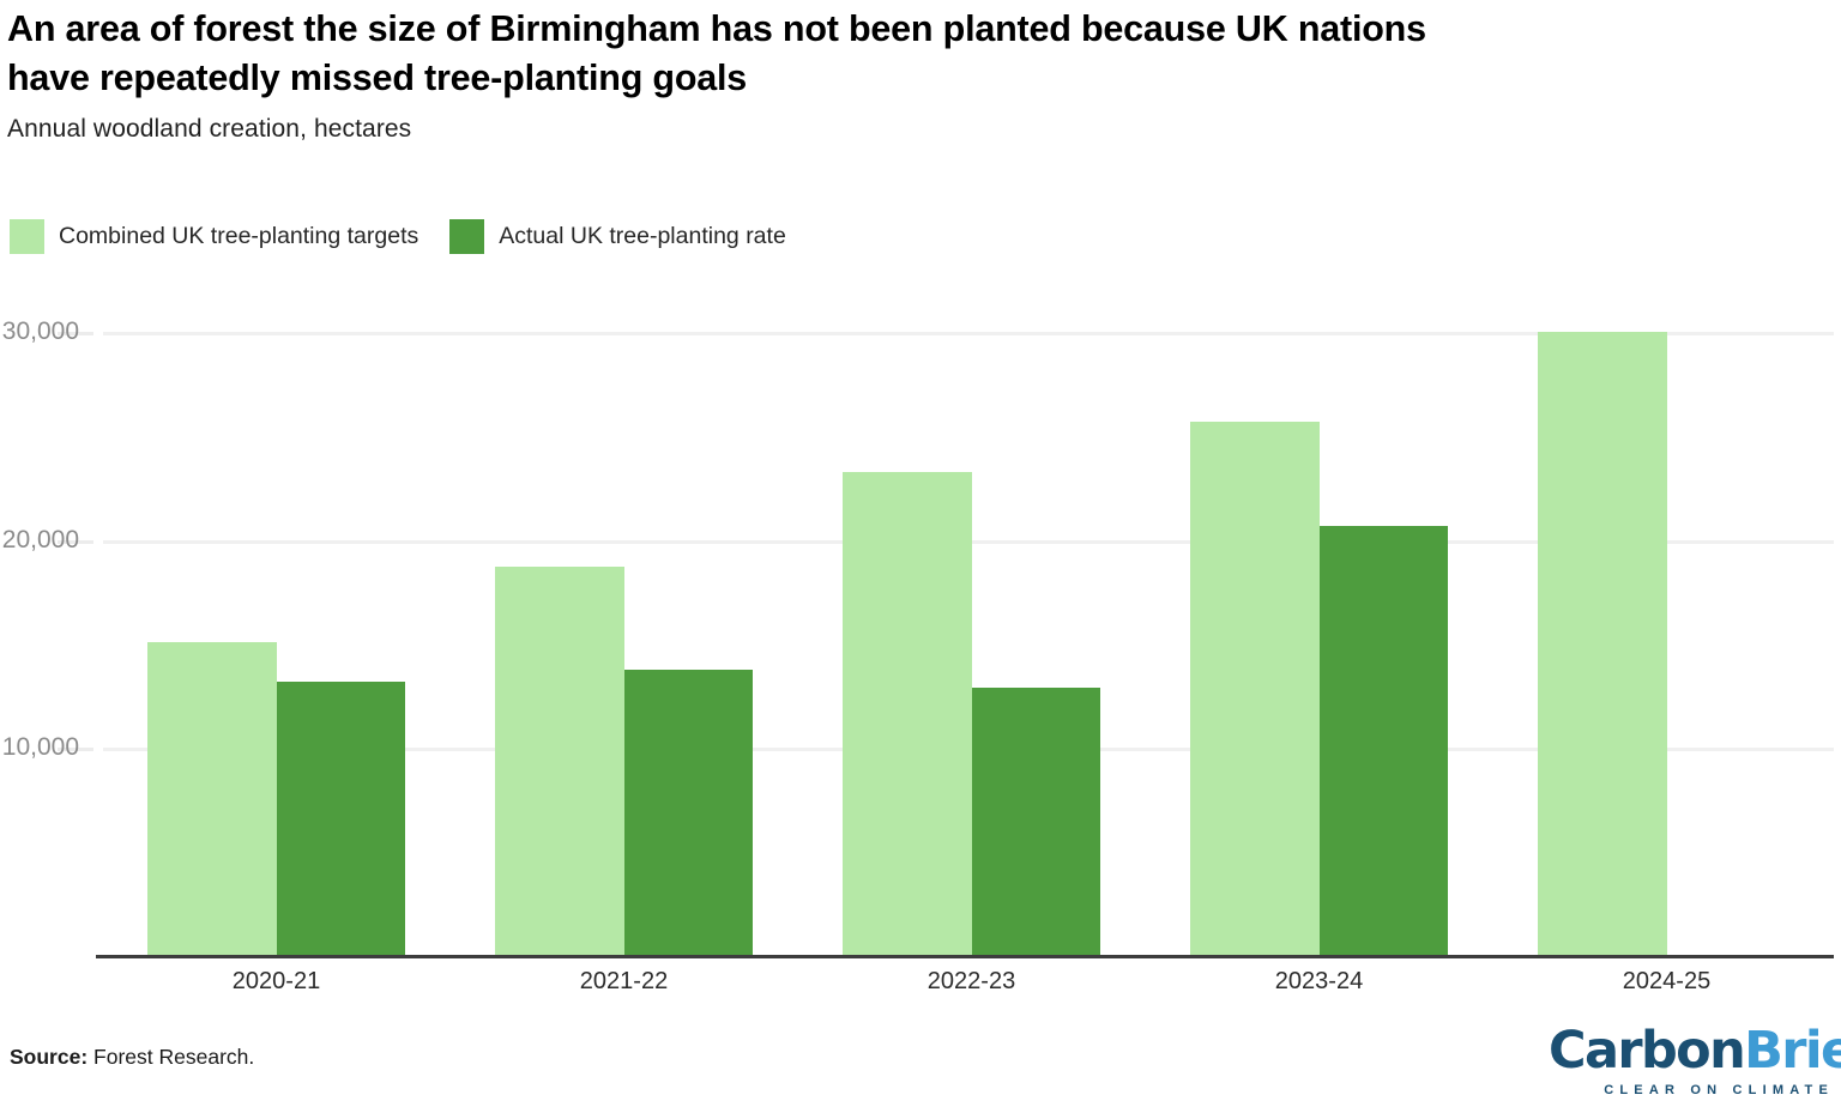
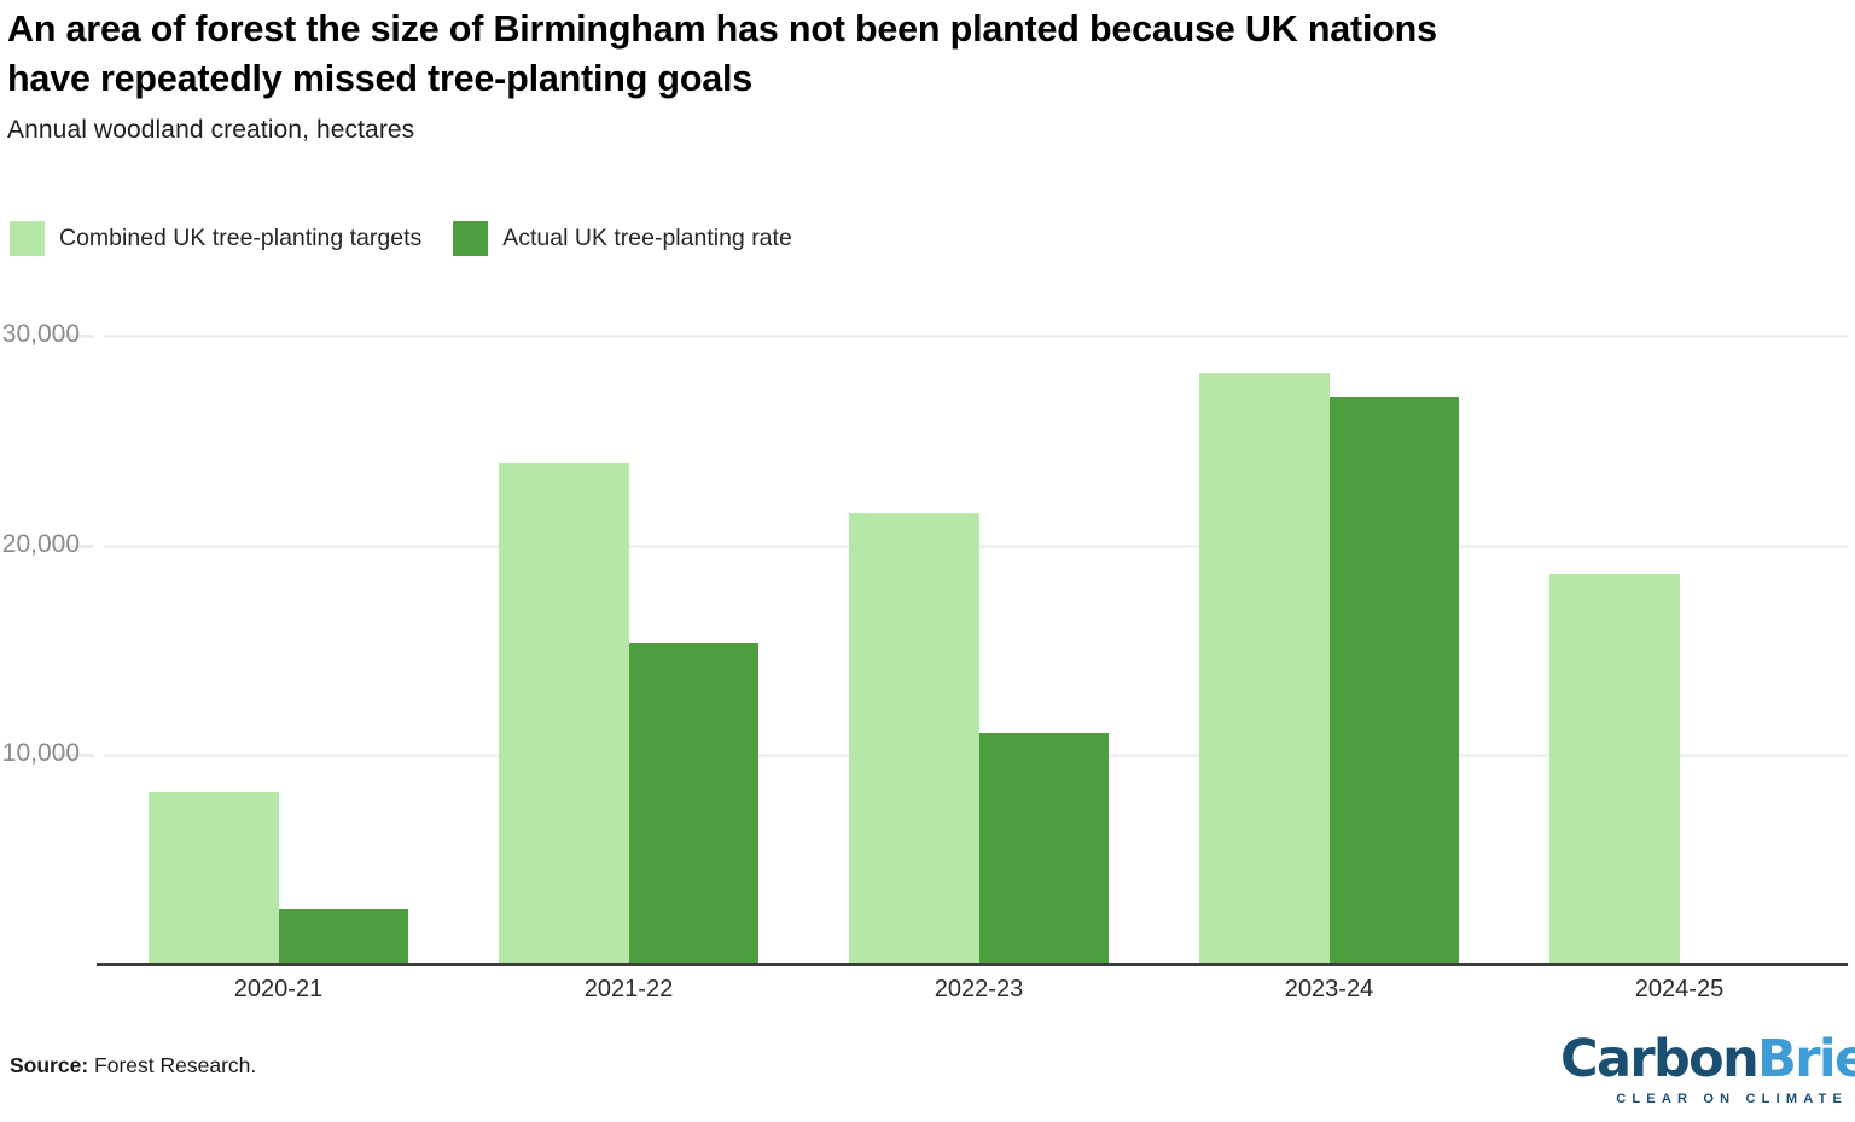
Combined UK tree-planting targets/2020-21: 15100 -> 8200
Actual UK tree-planting rate/2020-21: 13200 -> 2600
Combined UK tree-planting targets/2021-22: 18700 -> 23900
Actual UK tree-planting rate/2021-22: 13800 -> 15300
Combined UK tree-planting targets/2022-23: 23300 -> 21500
Actual UK tree-planting rate/2022-23: 12900 -> 11000
Combined UK tree-planting targets/2023-24: 25700 -> 28200
Actual UK tree-planting rate/2023-24: 20700 -> 27000
Combined UK tree-planting targets/2024-25: 30000 -> 18600
